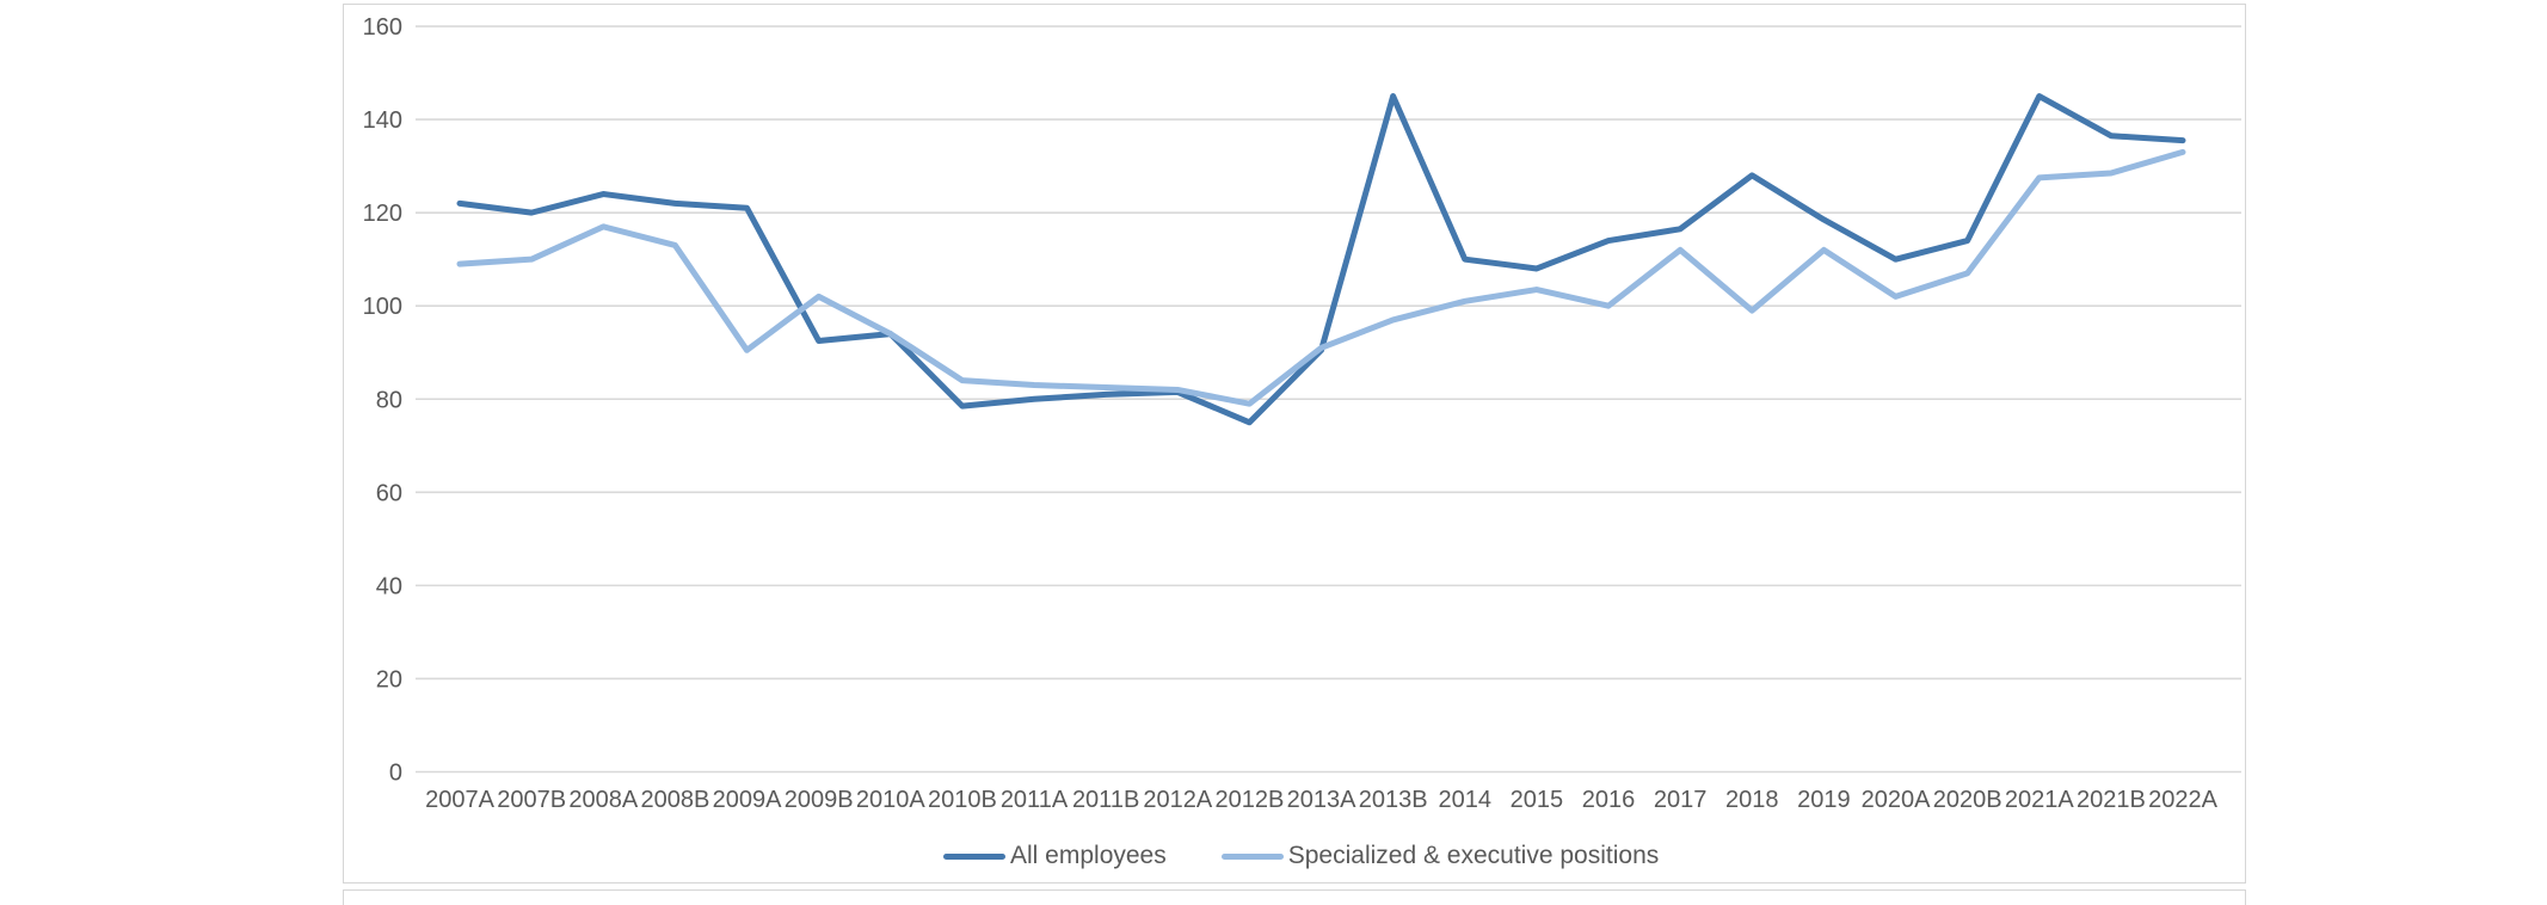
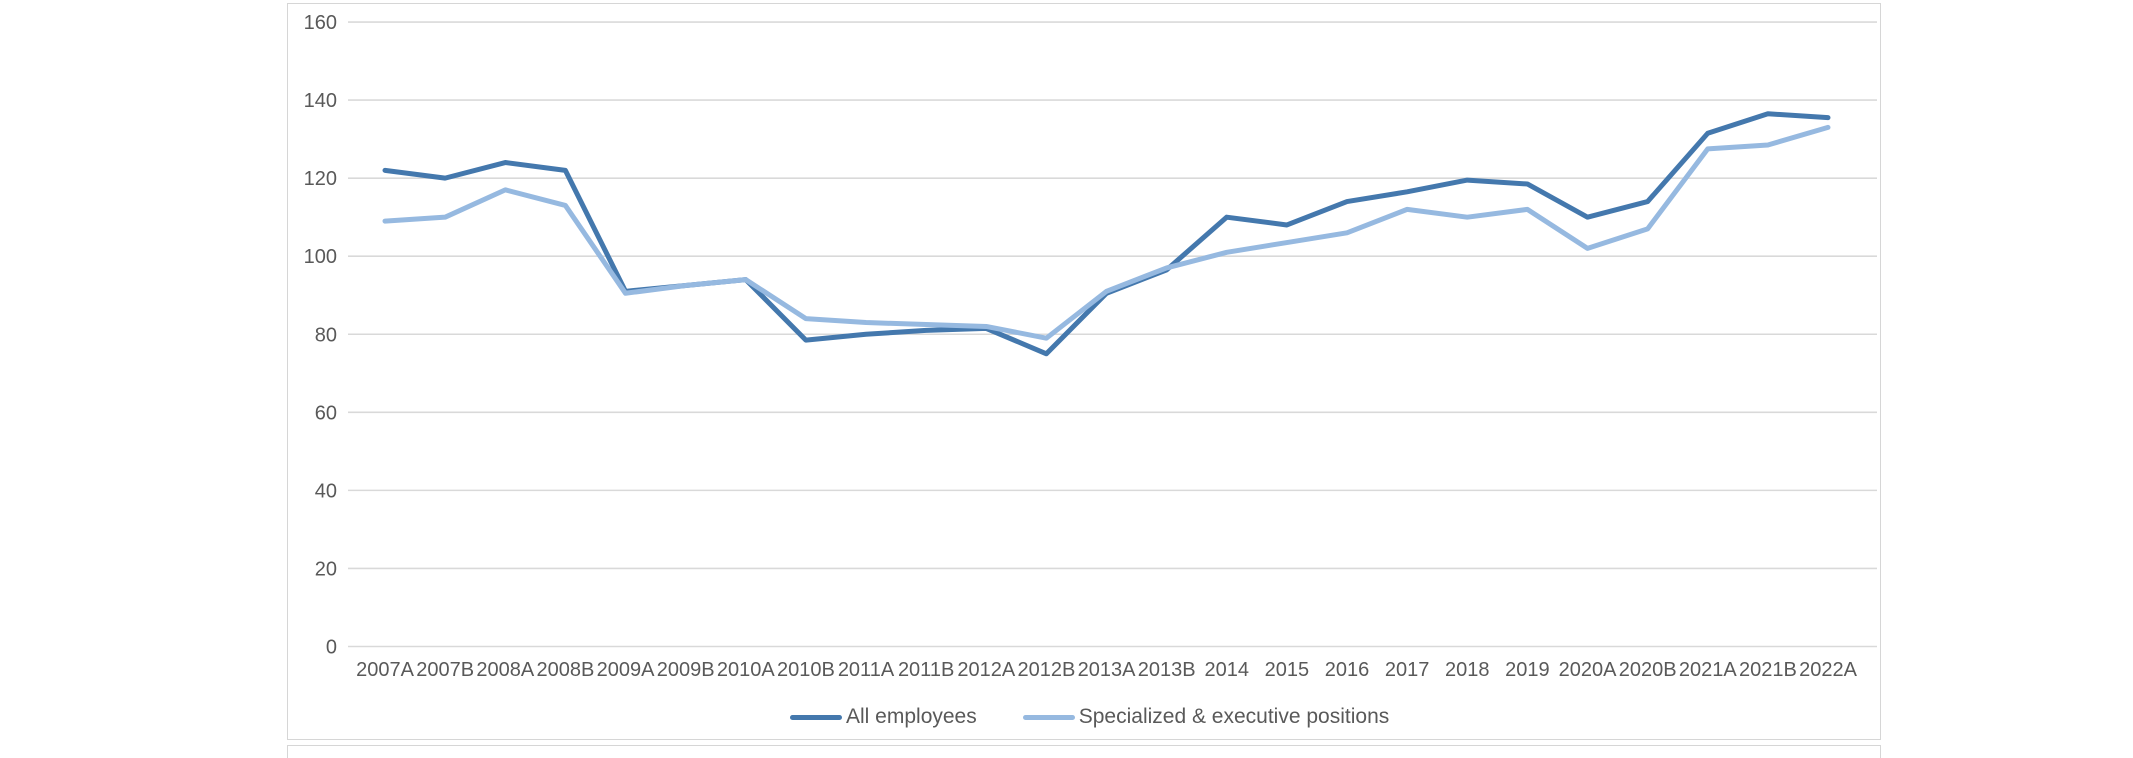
All employees/2009A: 121 -> 91
Specialized & executive positions/2009B: 102 -> 92
All employees/2013B: 145 -> 96
Specialized & executive positions/2016: 100 -> 106
All employees/2018: 128 -> 120
Specialized & executive positions/2018: 99 -> 110
All employees/2021A: 145 -> 132
